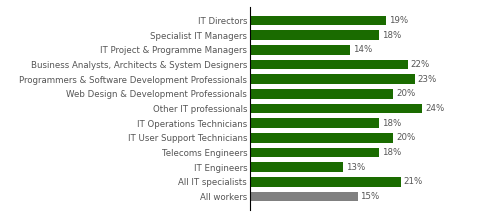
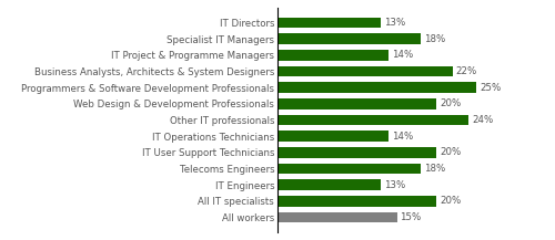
IT Directors: 19% -> 13%
Programmers & Software Development Professionals: 23% -> 25%
IT Operations Technicians: 18% -> 14%
All IT specialists: 21% -> 20%
